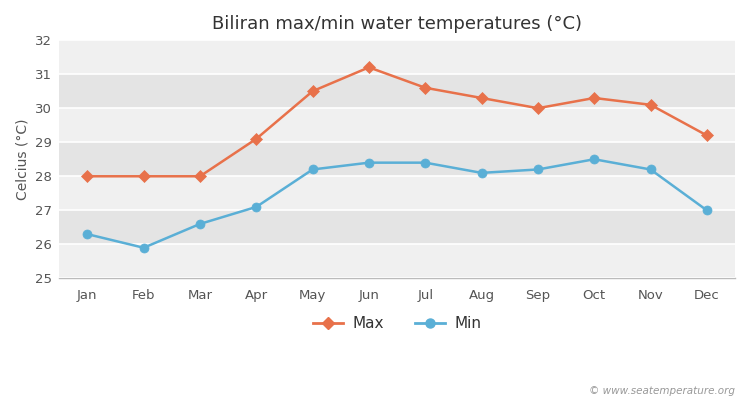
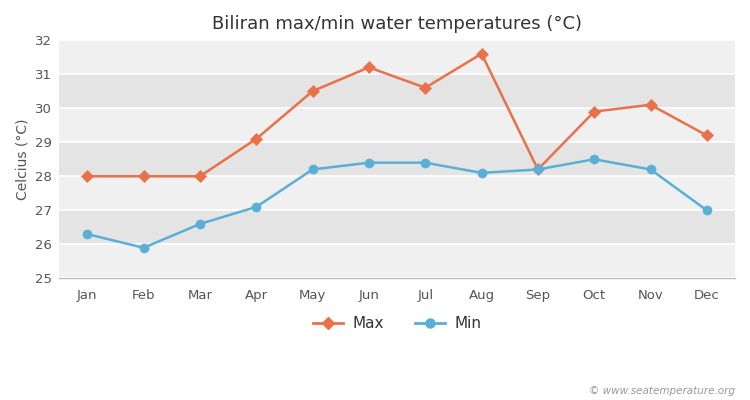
Max/Aug: 30.3 -> 31.6
Max/Sep: 30.0 -> 28.2
Max/Oct: 30.3 -> 29.9
